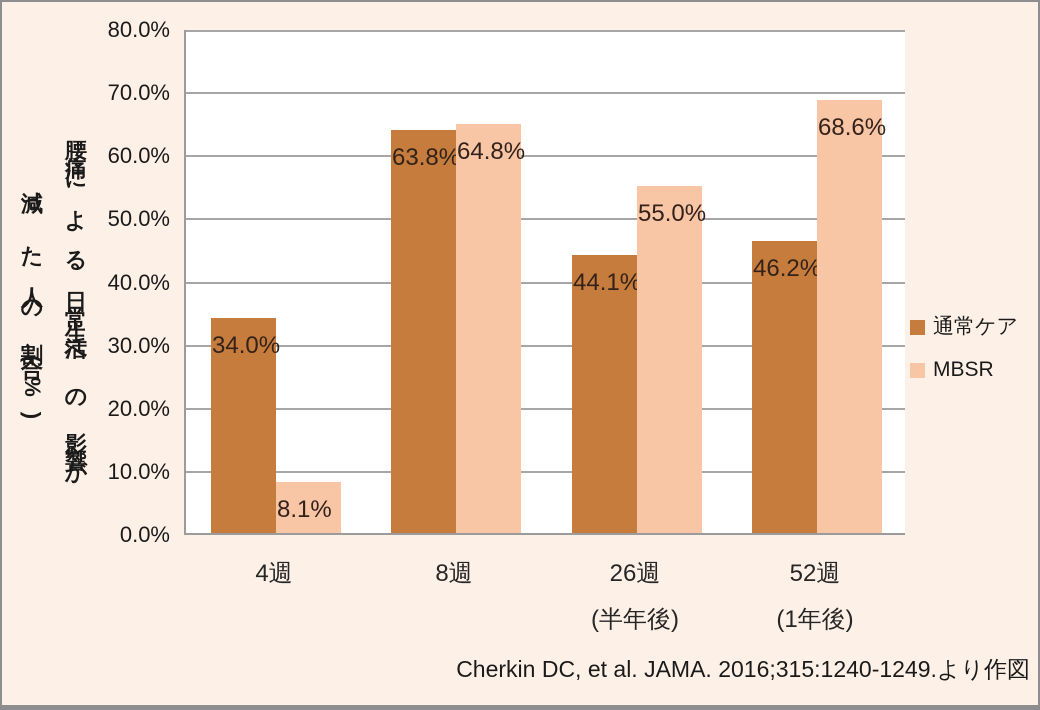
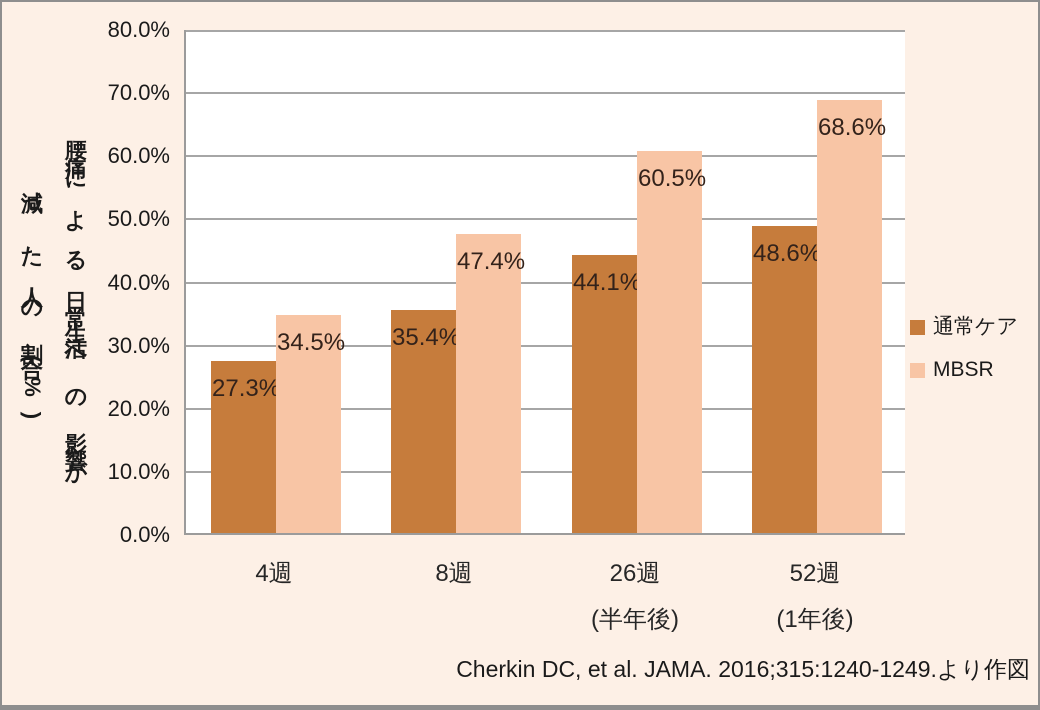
通常ケア/4週: 34.0% -> 27.3%
MBSR/4週: 8.1% -> 34.5%
通常ケア/8週: 63.8% -> 35.4%
MBSR/8週: 64.8% -> 47.4%
MBSR/26週 (半年後): 55.0% -> 60.5%
通常ケア/52週 (1年後): 46.2% -> 48.6%
